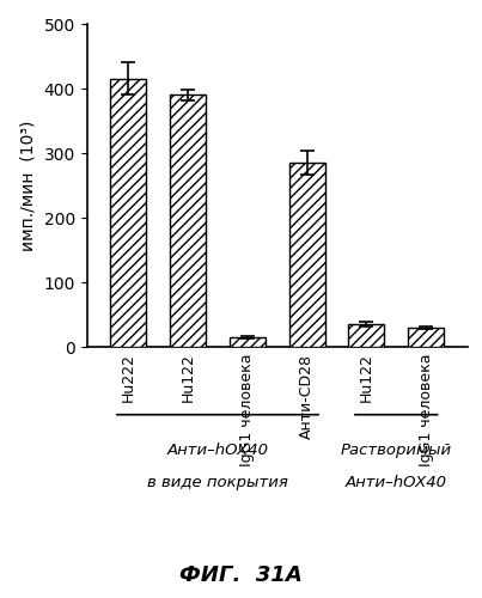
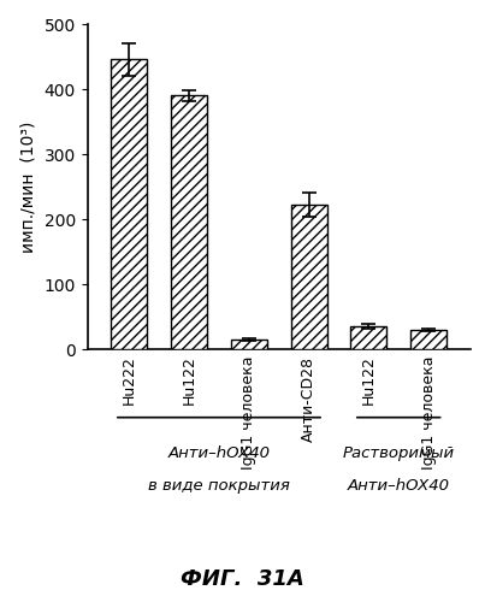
Hu222: 415 -> 446
Анти-CD28: 285 -> 222
